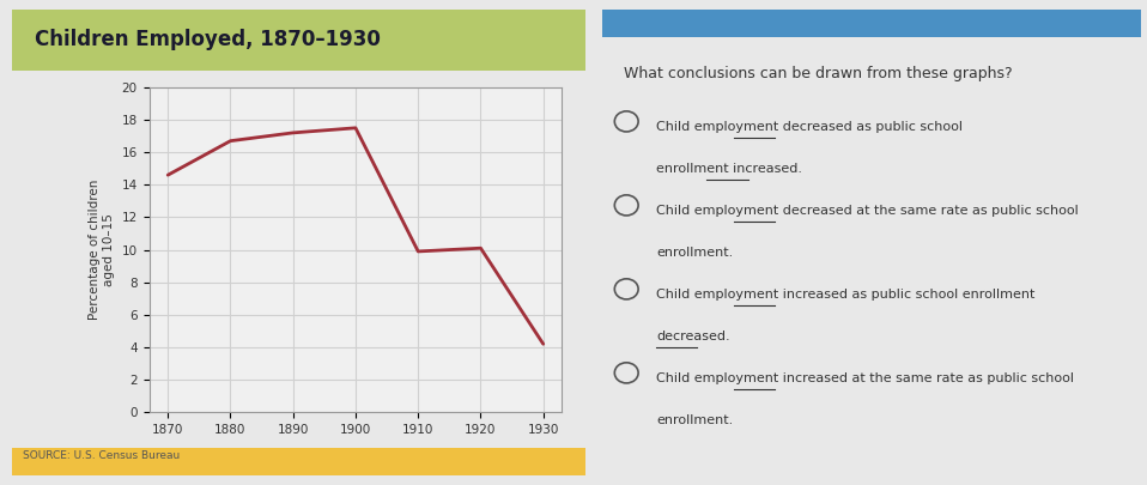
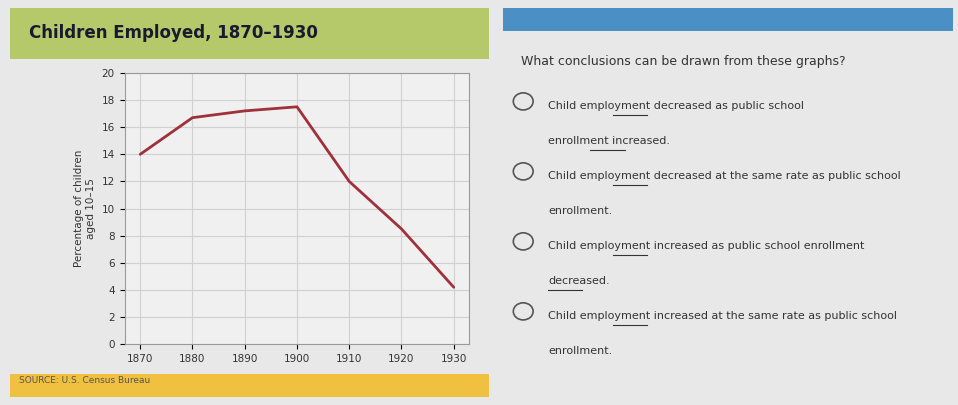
1870: 14.6 -> 14.0
1910: 9.9 -> 12.0
1920: 10.1 -> 8.5
